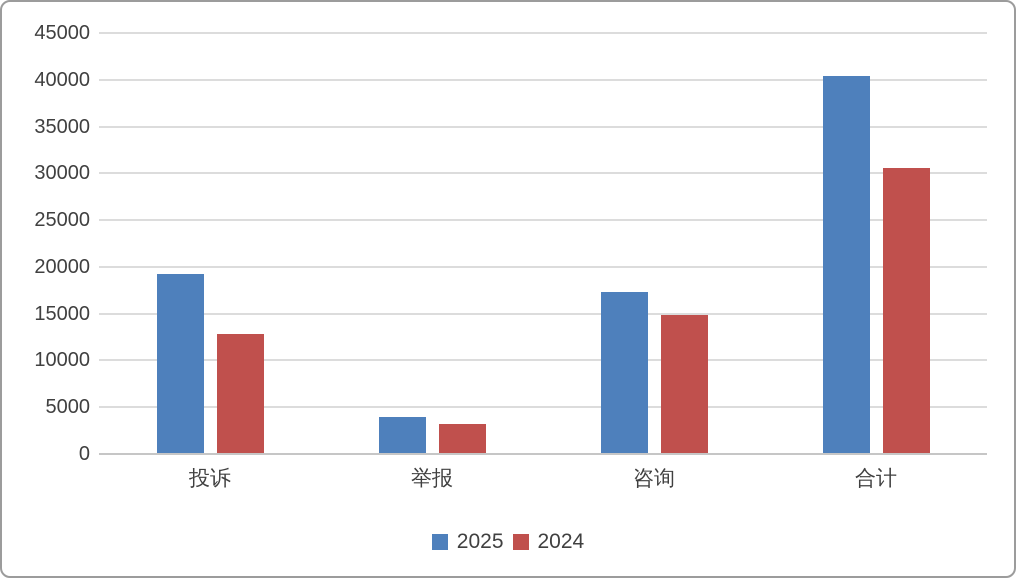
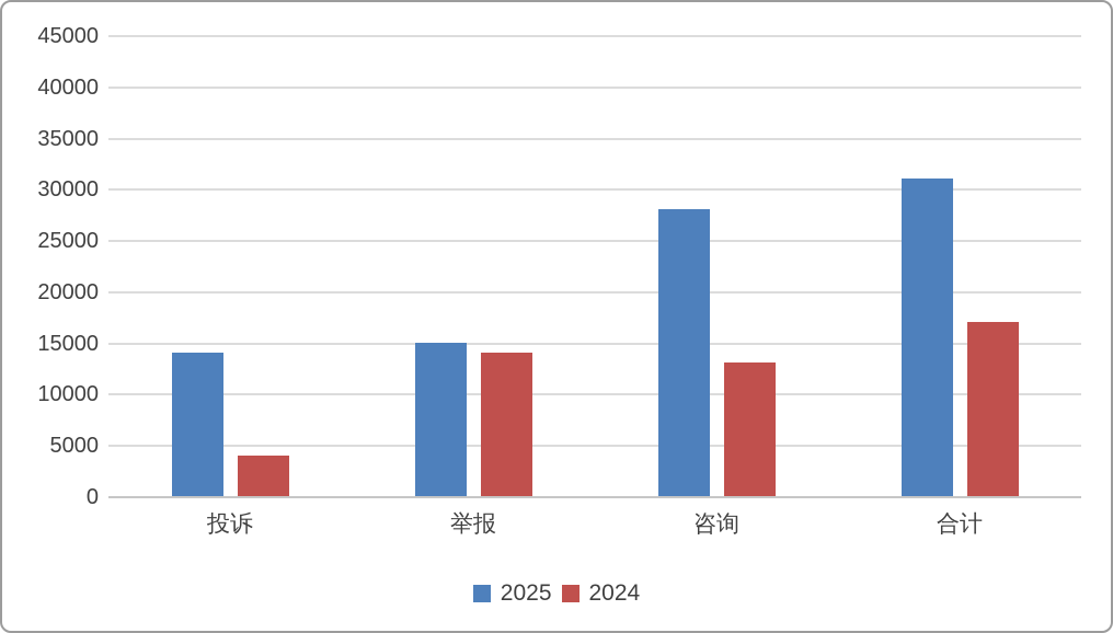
2025/投诉: 19000 -> 14000
2024/投诉: 13000 -> 4000
2025/举报: 4000 -> 15000
2024/举报: 3000 -> 14000
2025/咨询: 17000 -> 28000
2024/咨询: 15000 -> 13000
2025/合计: 40000 -> 31000
2024/合计: 30000 -> 17000
